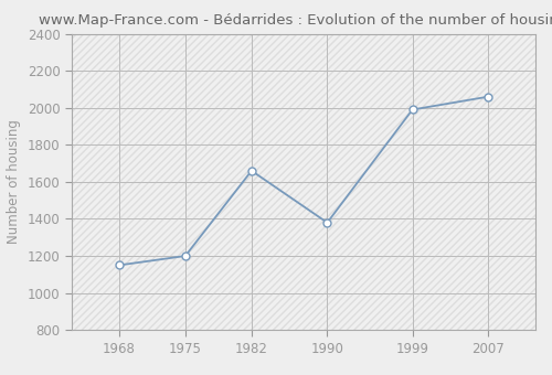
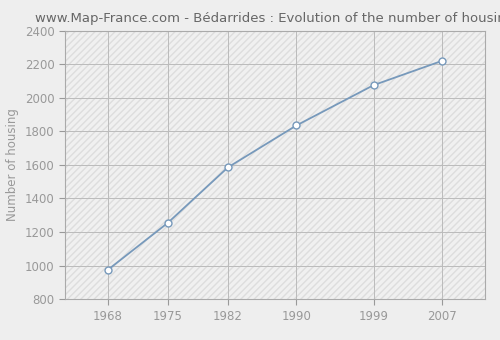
1968: 1150 -> 980
1975: 1200 -> 1260
1982: 1660 -> 1580
1990: 1380 -> 1840
1999: 1990 -> 2080
2007: 2060 -> 2220
